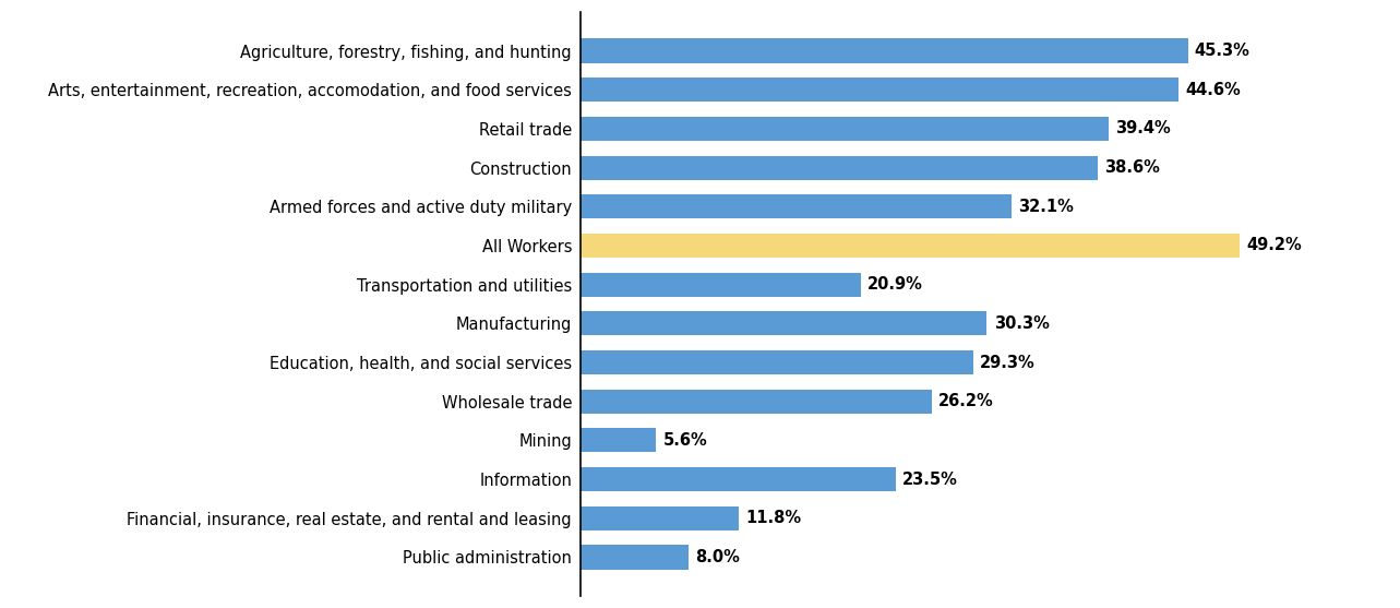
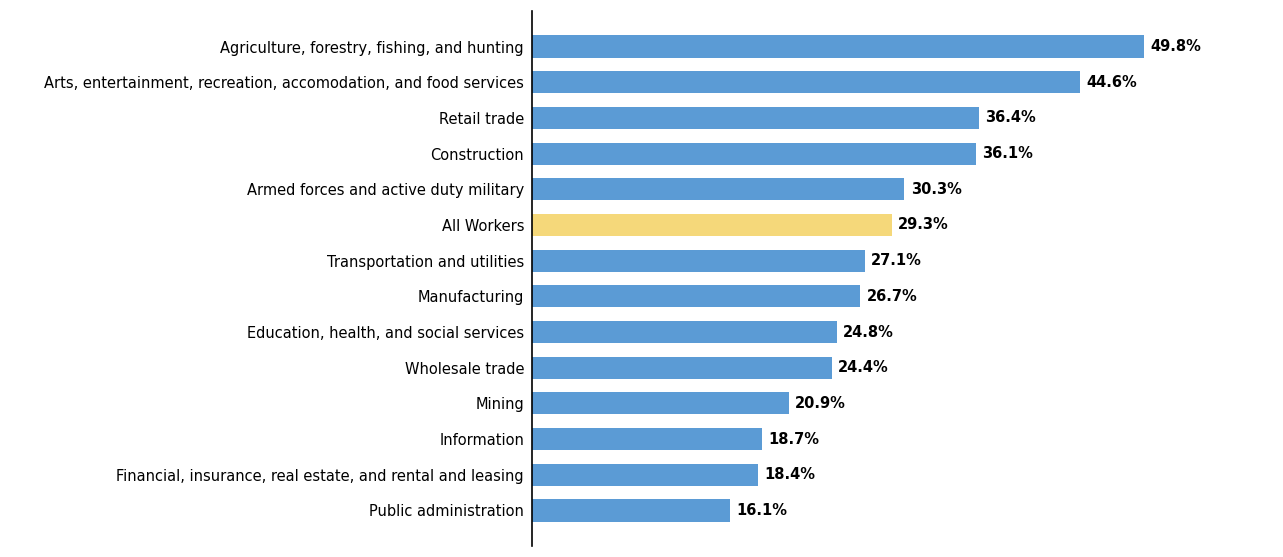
Agriculture, forestry, fishing, and hunting: 45.3% -> 49.8%
Retail trade: 39.4% -> 36.4%
Construction: 38.6% -> 36.1%
Armed forces and active duty military: 32.1% -> 30.3%
All Workers: 49.2% -> 29.3%
Transportation and utilities: 20.9% -> 27.1%
Manufacturing: 30.3% -> 26.7%
Education, health, and social services: 29.3% -> 24.8%
Wholesale trade: 26.2% -> 24.4%
Mining: 5.6% -> 20.9%
Information: 23.5% -> 18.7%
Financial, insurance, real estate, and rental and leasing: 11.8% -> 18.4%
Public administration: 8.0% -> 16.1%
